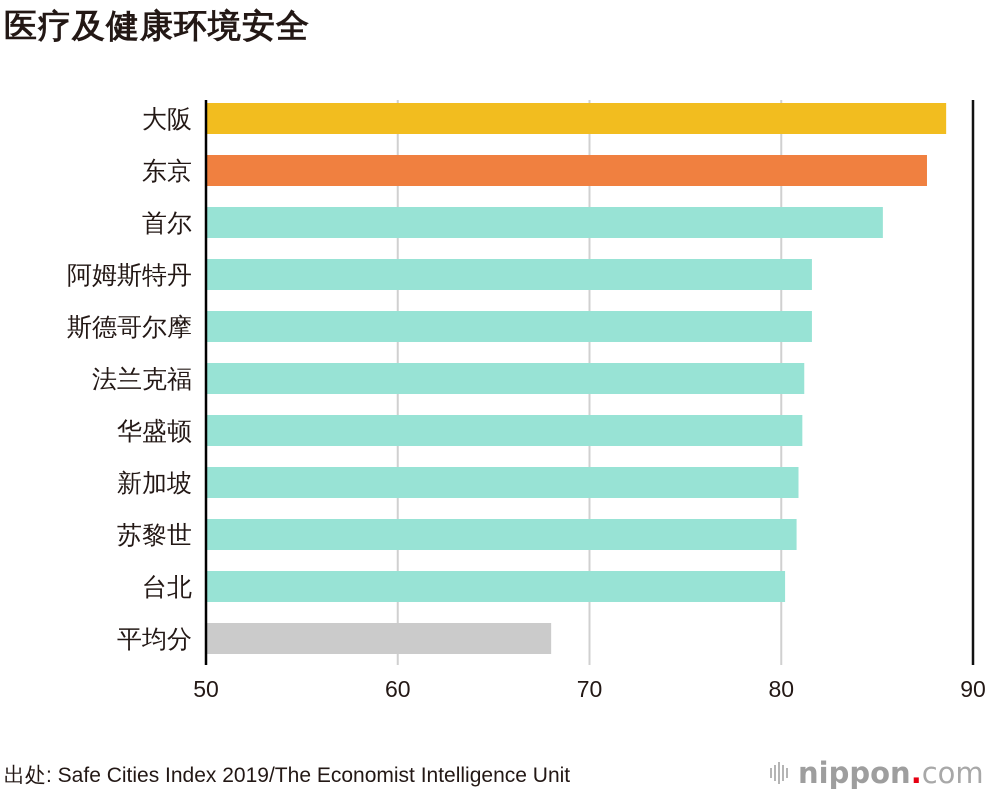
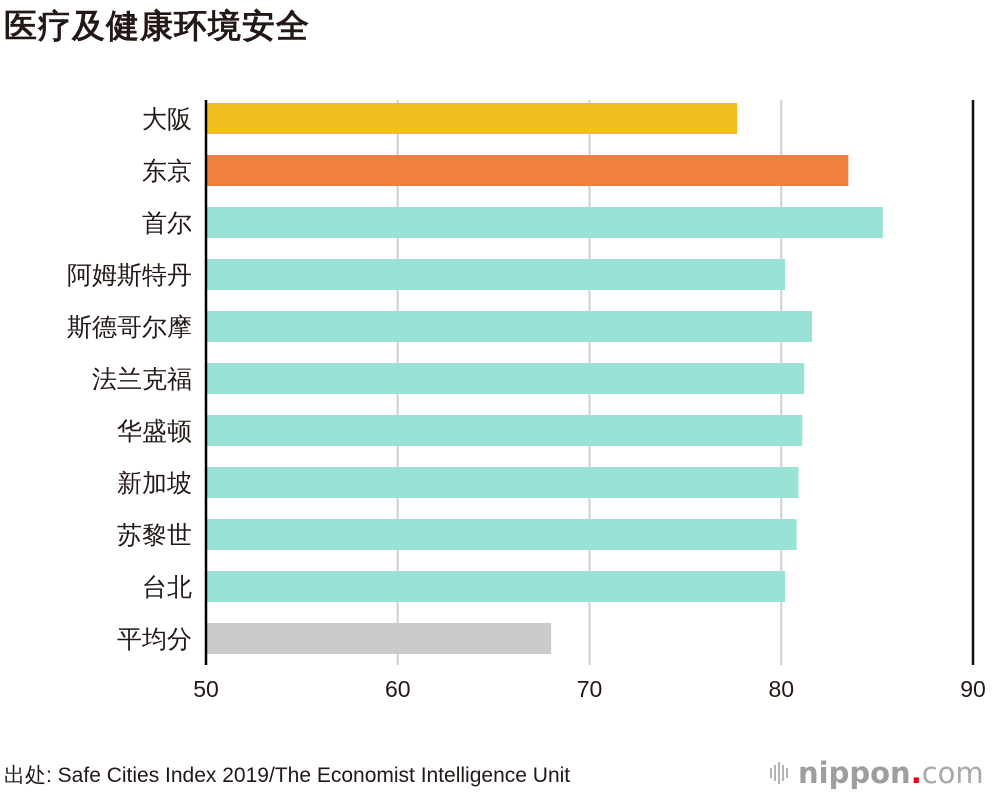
大阪: 88.6 -> 77.7
东京: 87.6 -> 83.5
阿姆斯特丹: 81.6 -> 80.2
